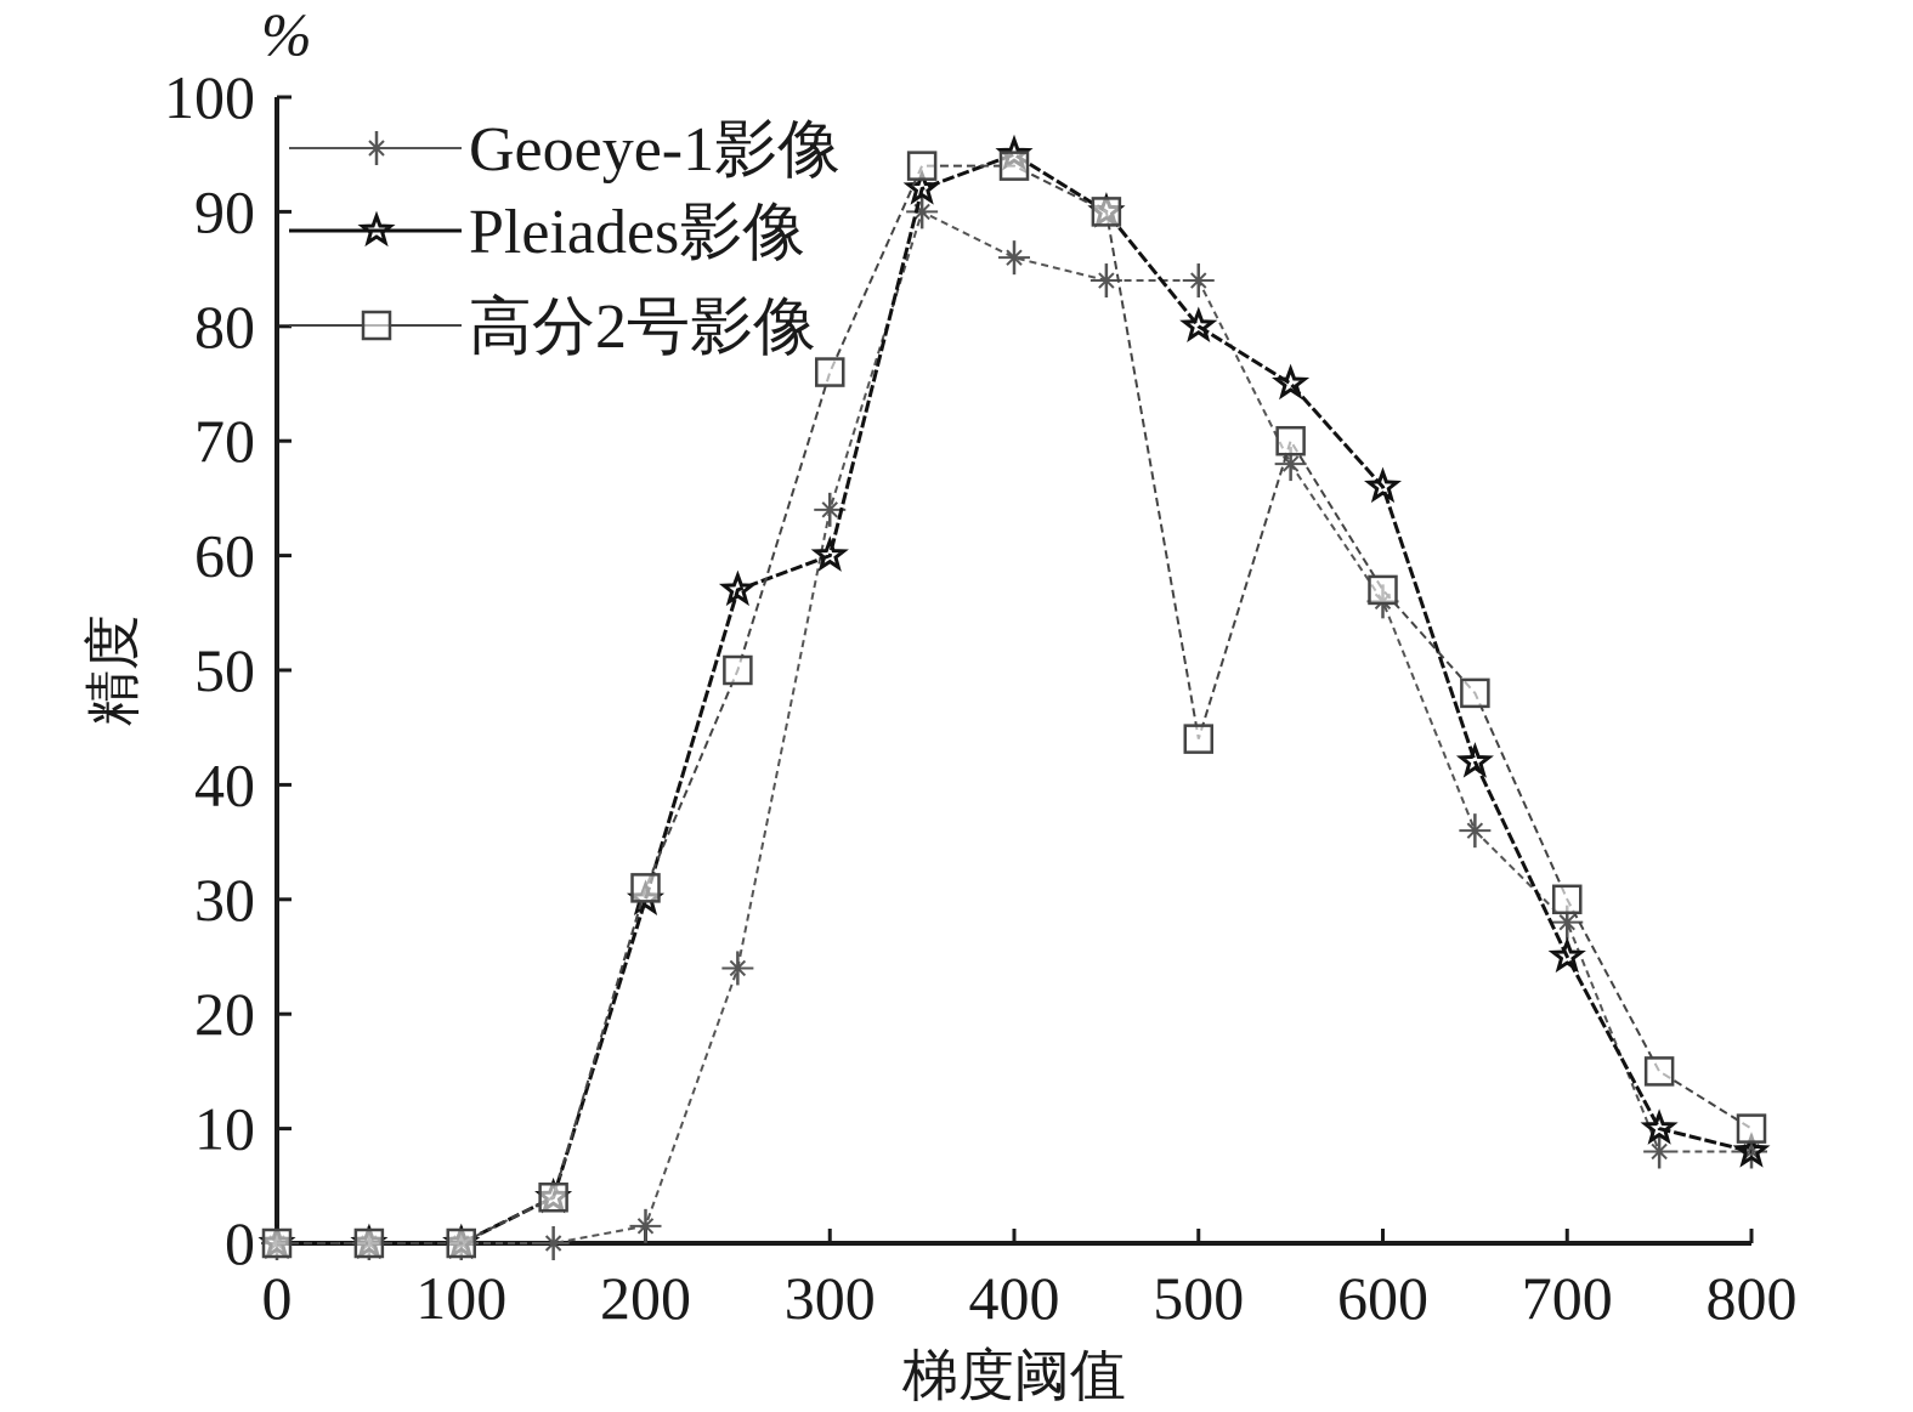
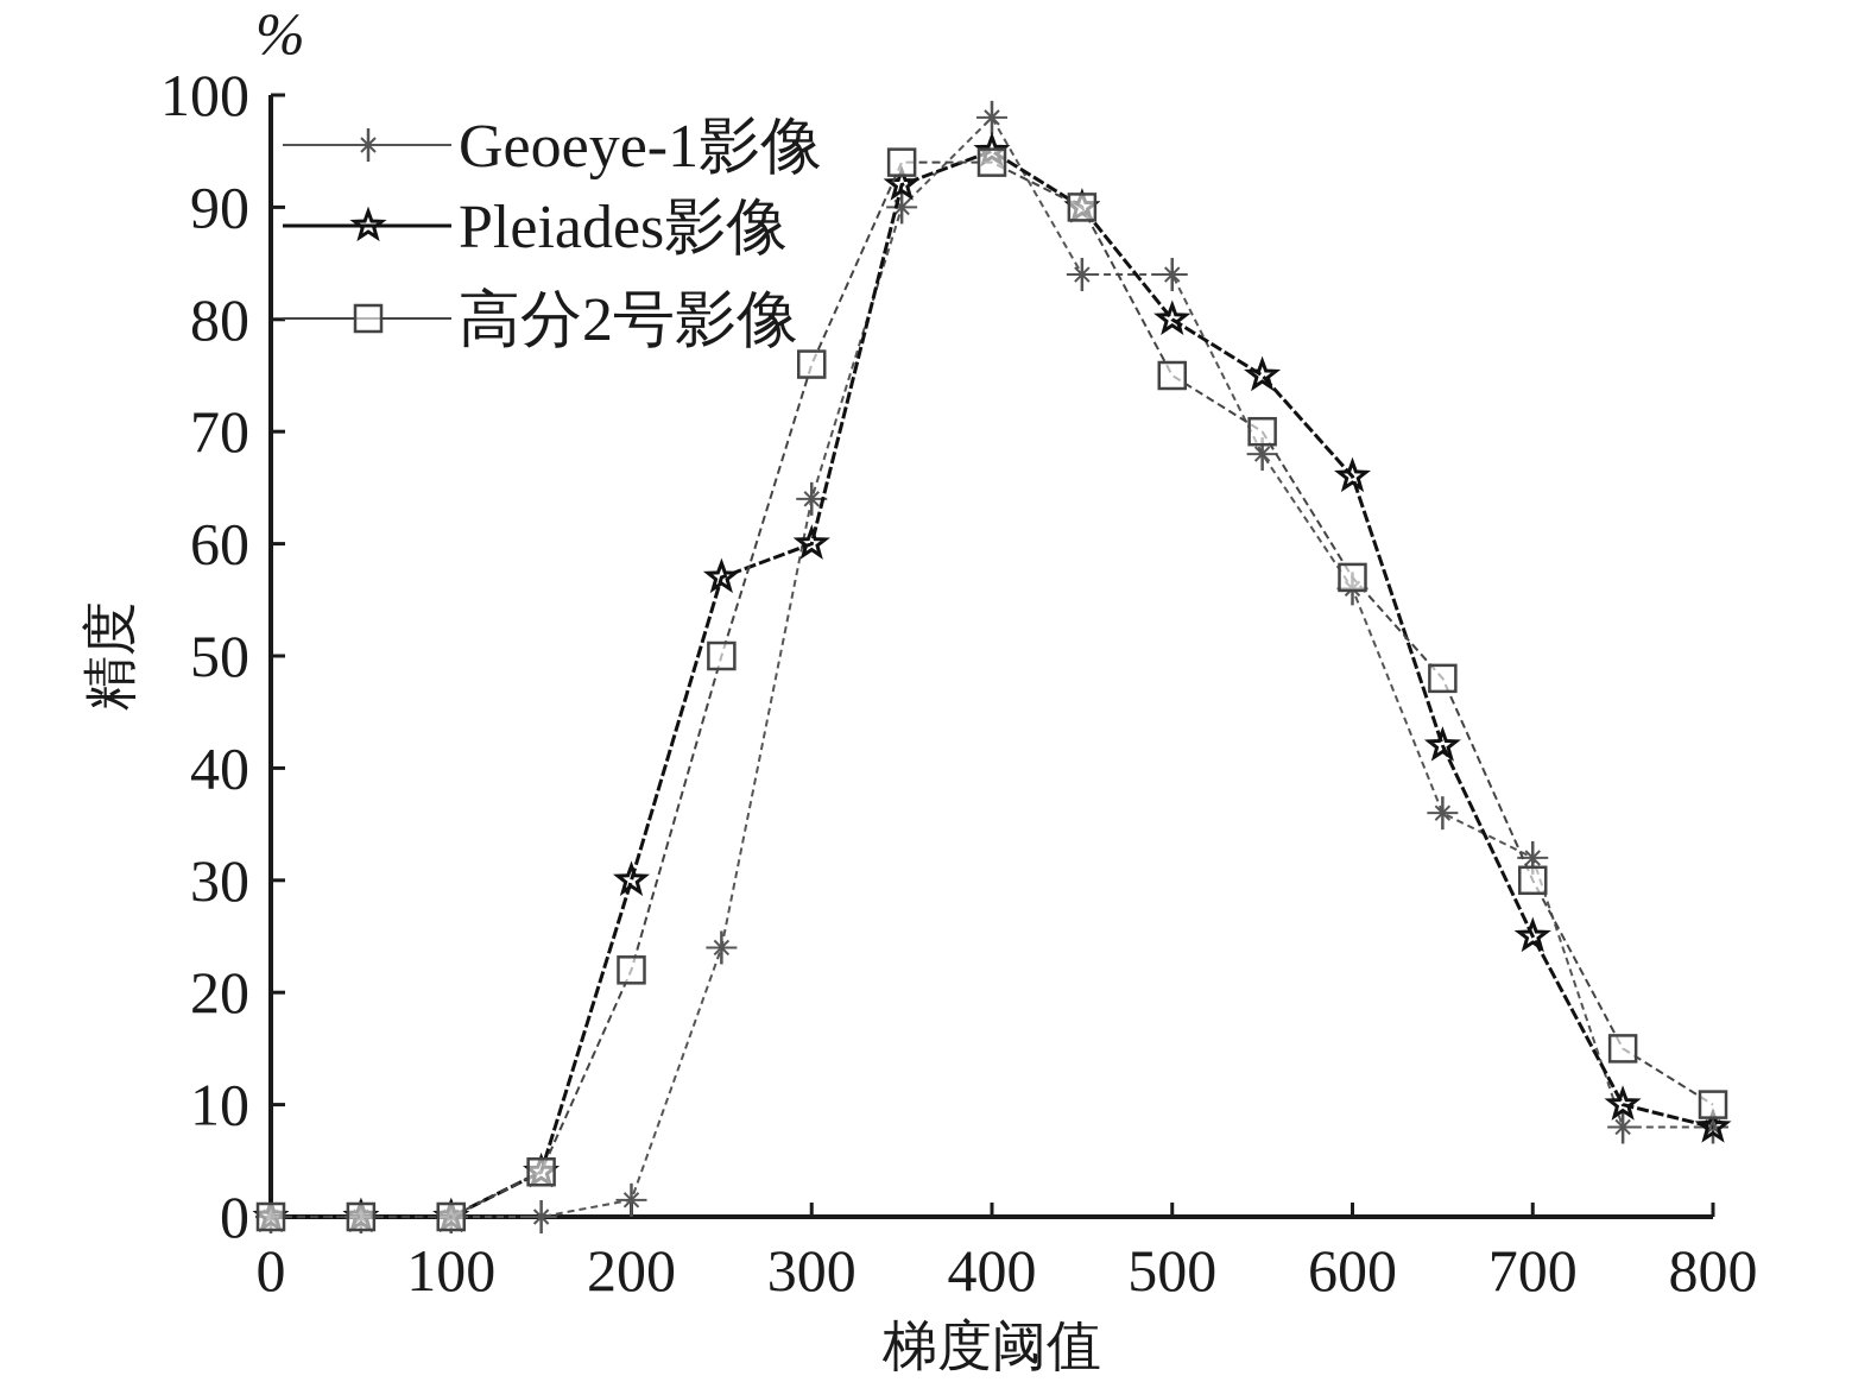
高分2号影像/200: 31 -> 22
Geoeye-1影像/400: 86 -> 98
高分2号影像/500: 44 -> 75
Geoeye-1影像/700: 28 -> 32
